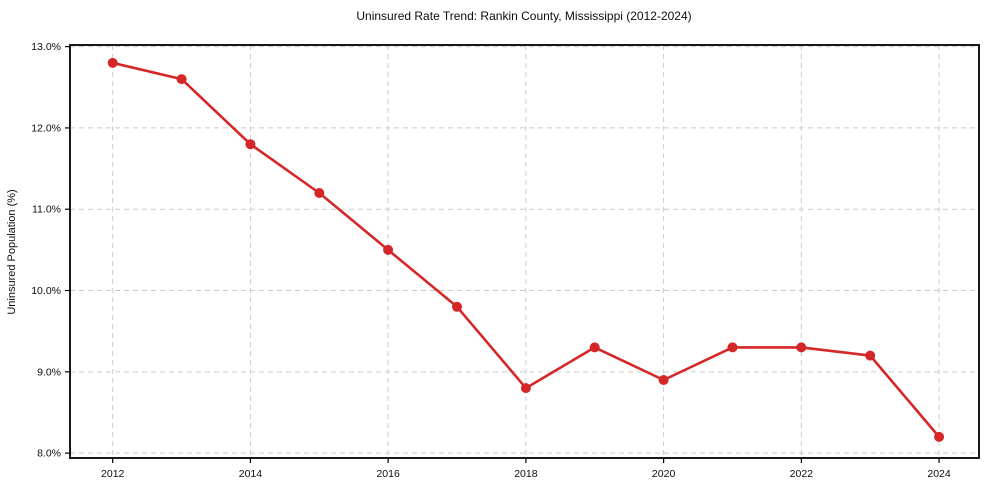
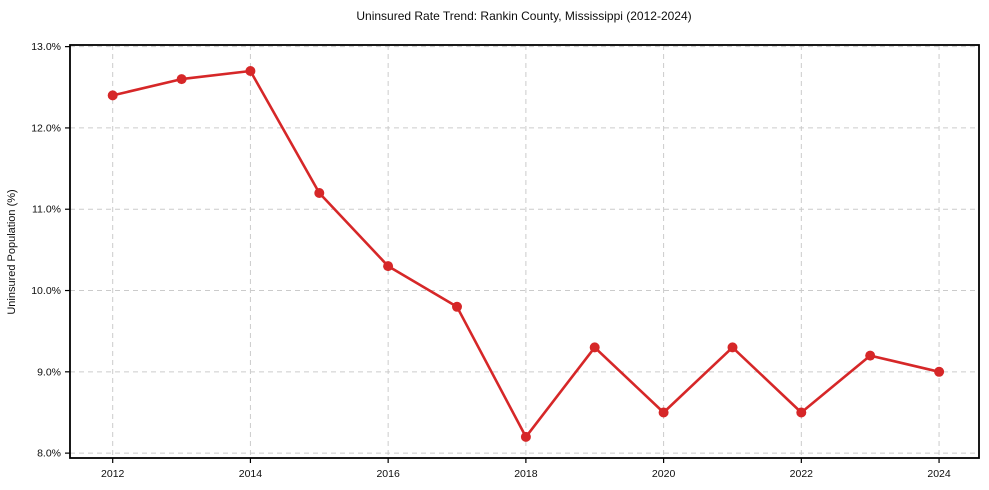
2012: 12.8% -> 12.4%
2014: 11.8% -> 12.7%
2016: 10.5% -> 10.3%
2018: 8.8% -> 8.2%
2020: 8.9% -> 8.5%
2022: 9.3% -> 8.5%
2024: 8.2% -> 9.0%
